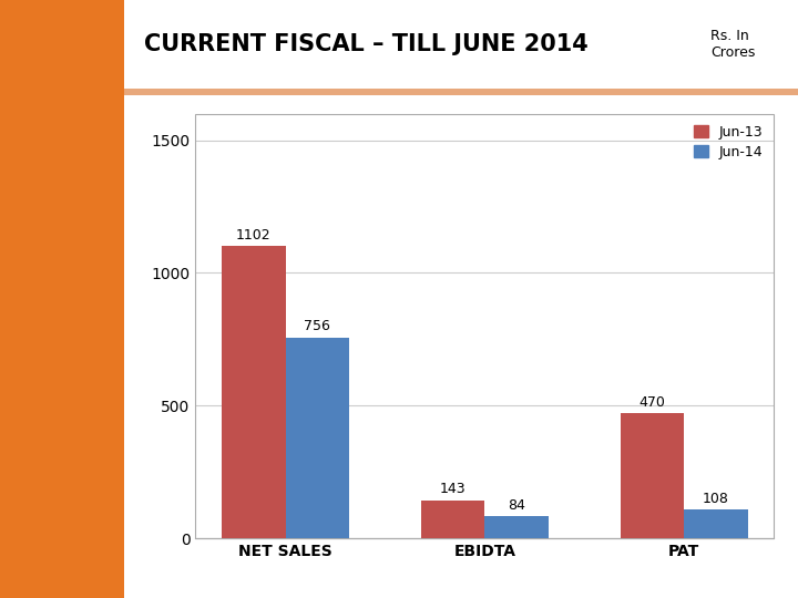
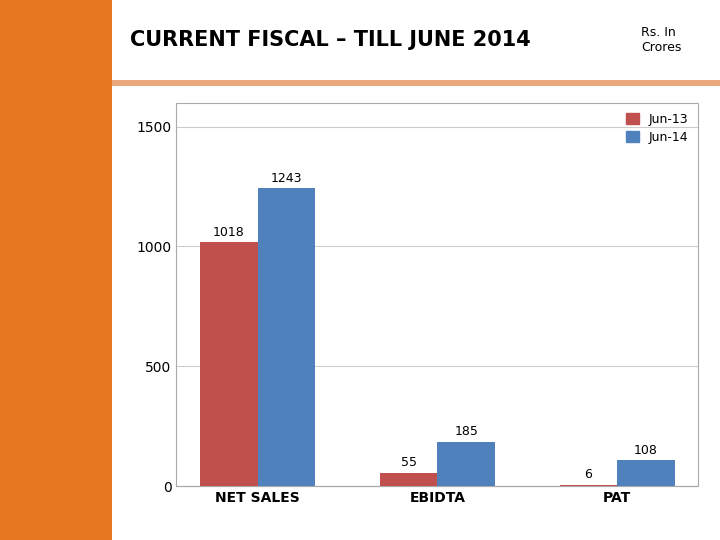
Jun-13/NET SALES: 1102 -> 1018
Jun-14/NET SALES: 756 -> 1243
Jun-13/EBIDTA: 143 -> 55
Jun-14/EBIDTA: 84 -> 185
Jun-13/PAT: 470 -> 6
